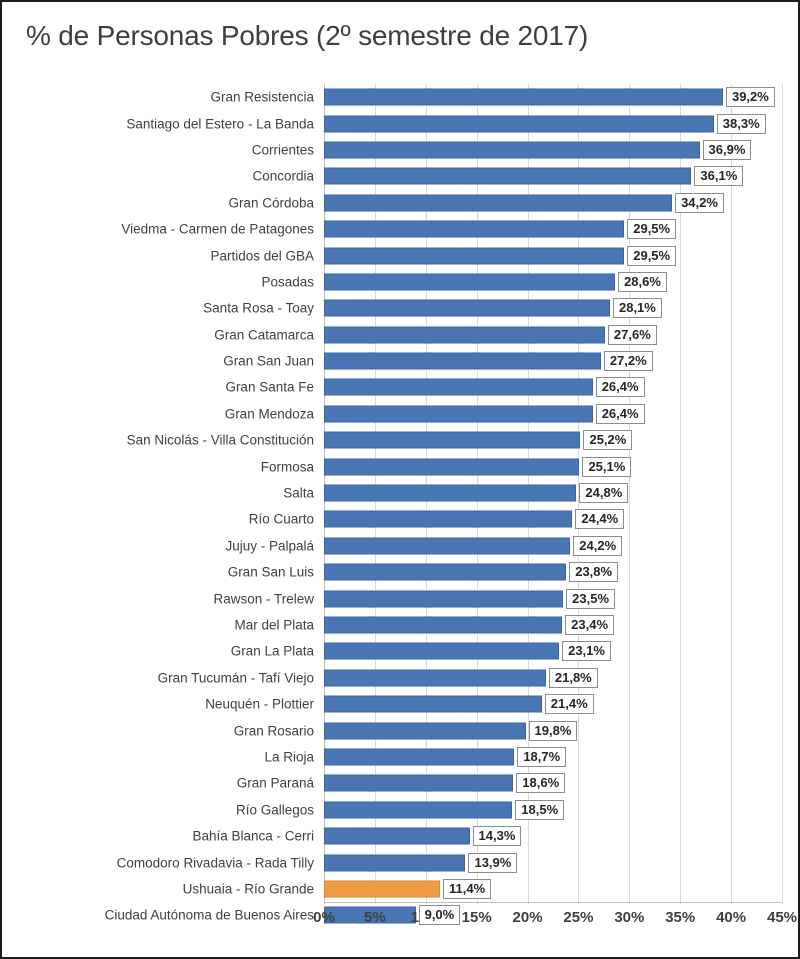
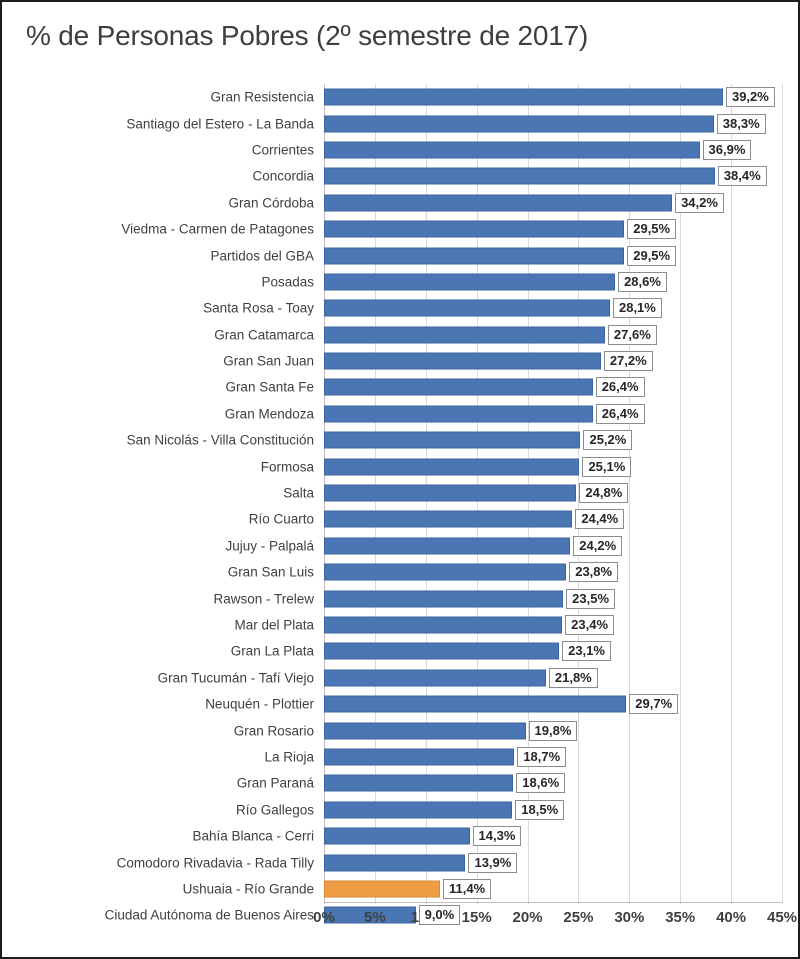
Concordia: 36,1% -> 38,4%
Neuquén - Plottier: 21,4% -> 29,7%
